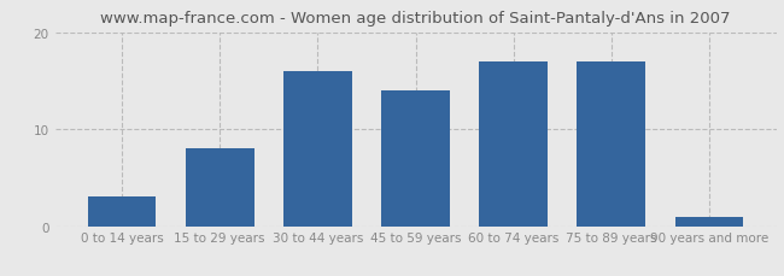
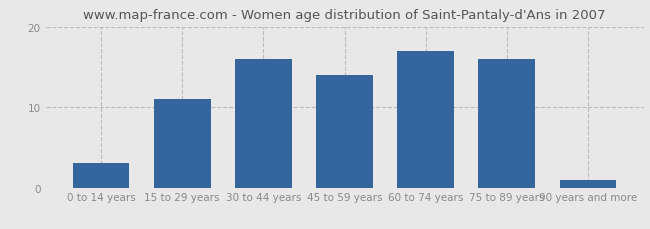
15 to 29 years: 8 -> 11
75 to 89 years: 17 -> 16
